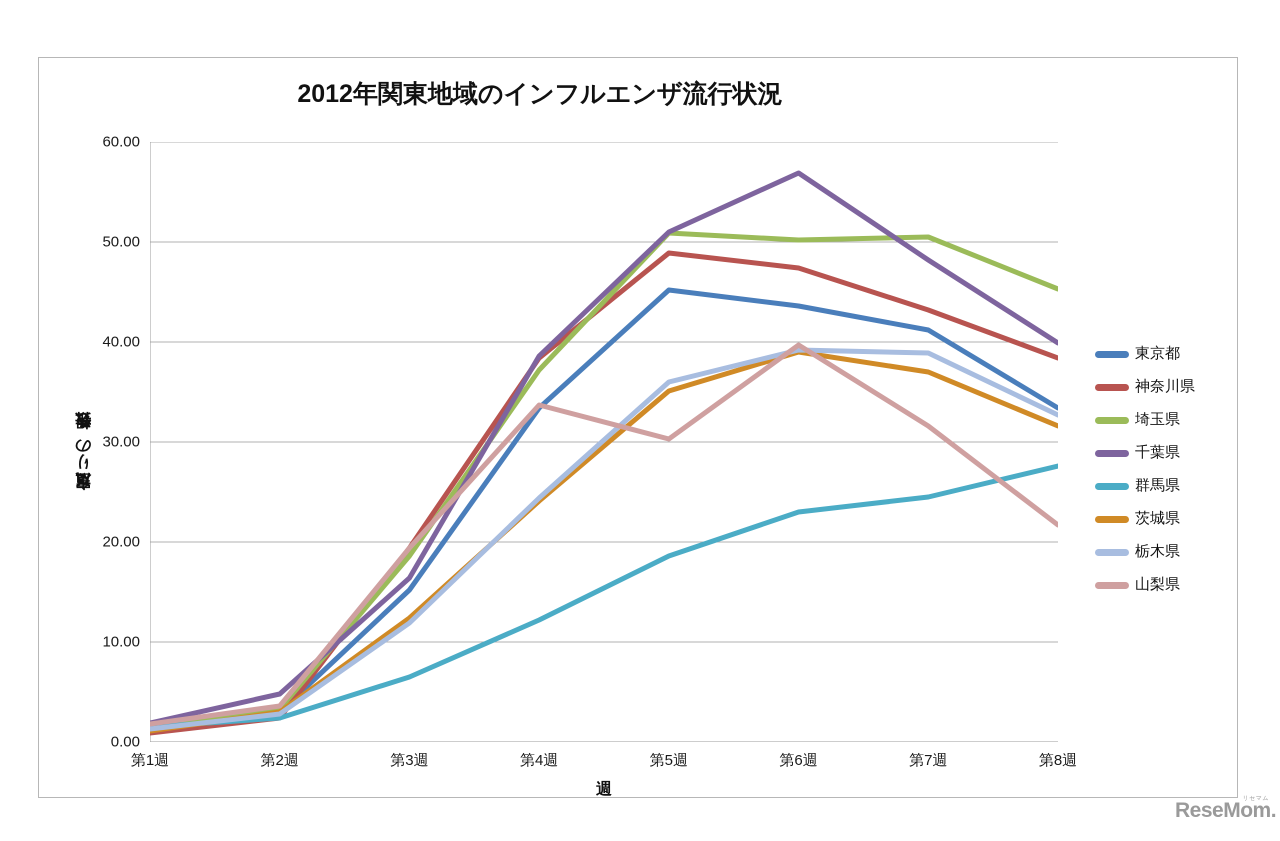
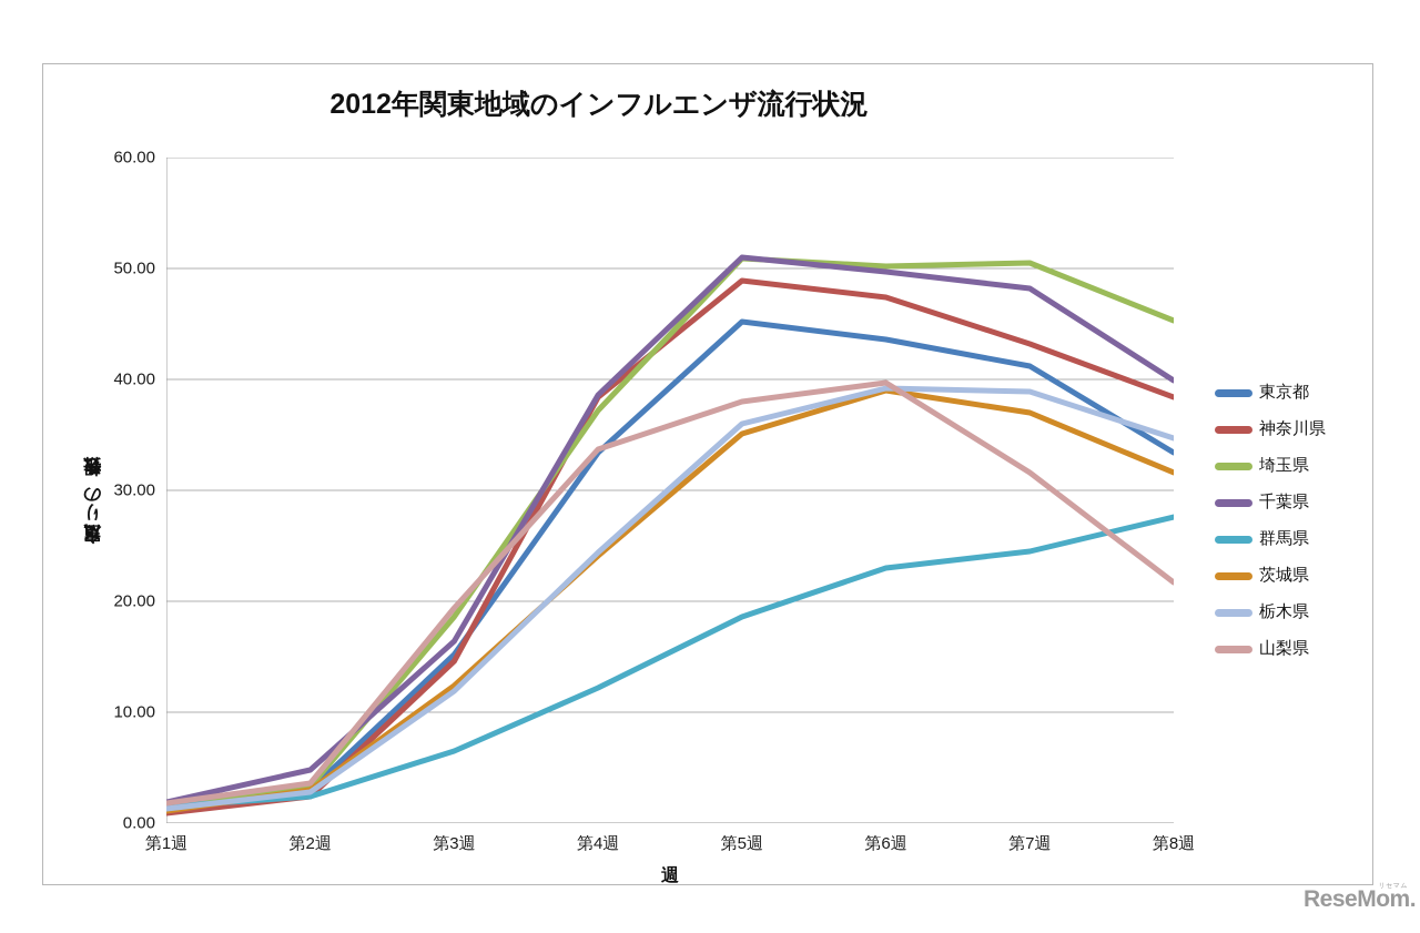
神奈川県/第3週: 19.4 -> 14.6
山梨県/第5週: 30.3 -> 38.0
千葉県/第6週: 56.9 -> 49.7
栃木県/第8週: 32.7 -> 34.7
